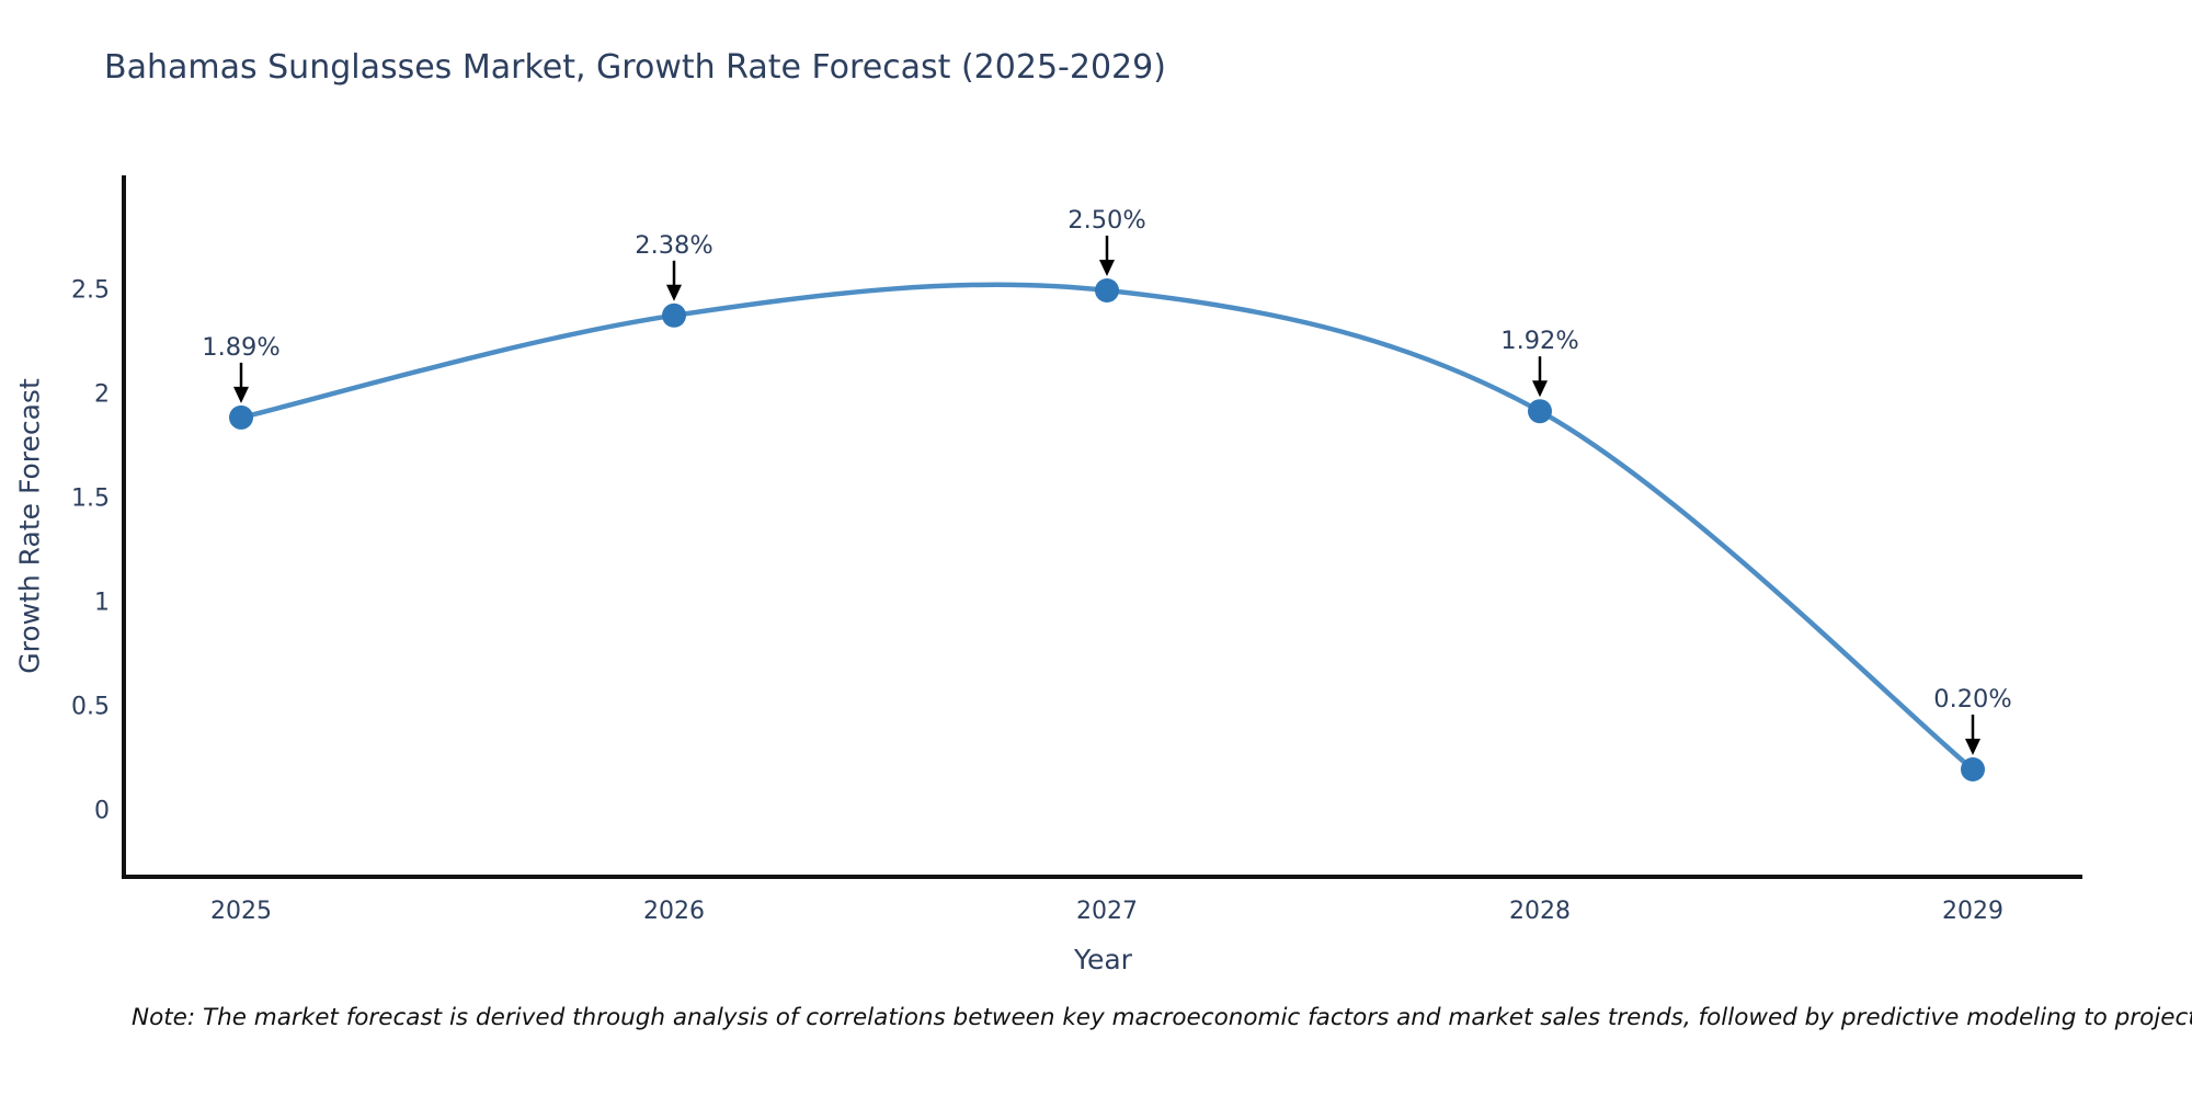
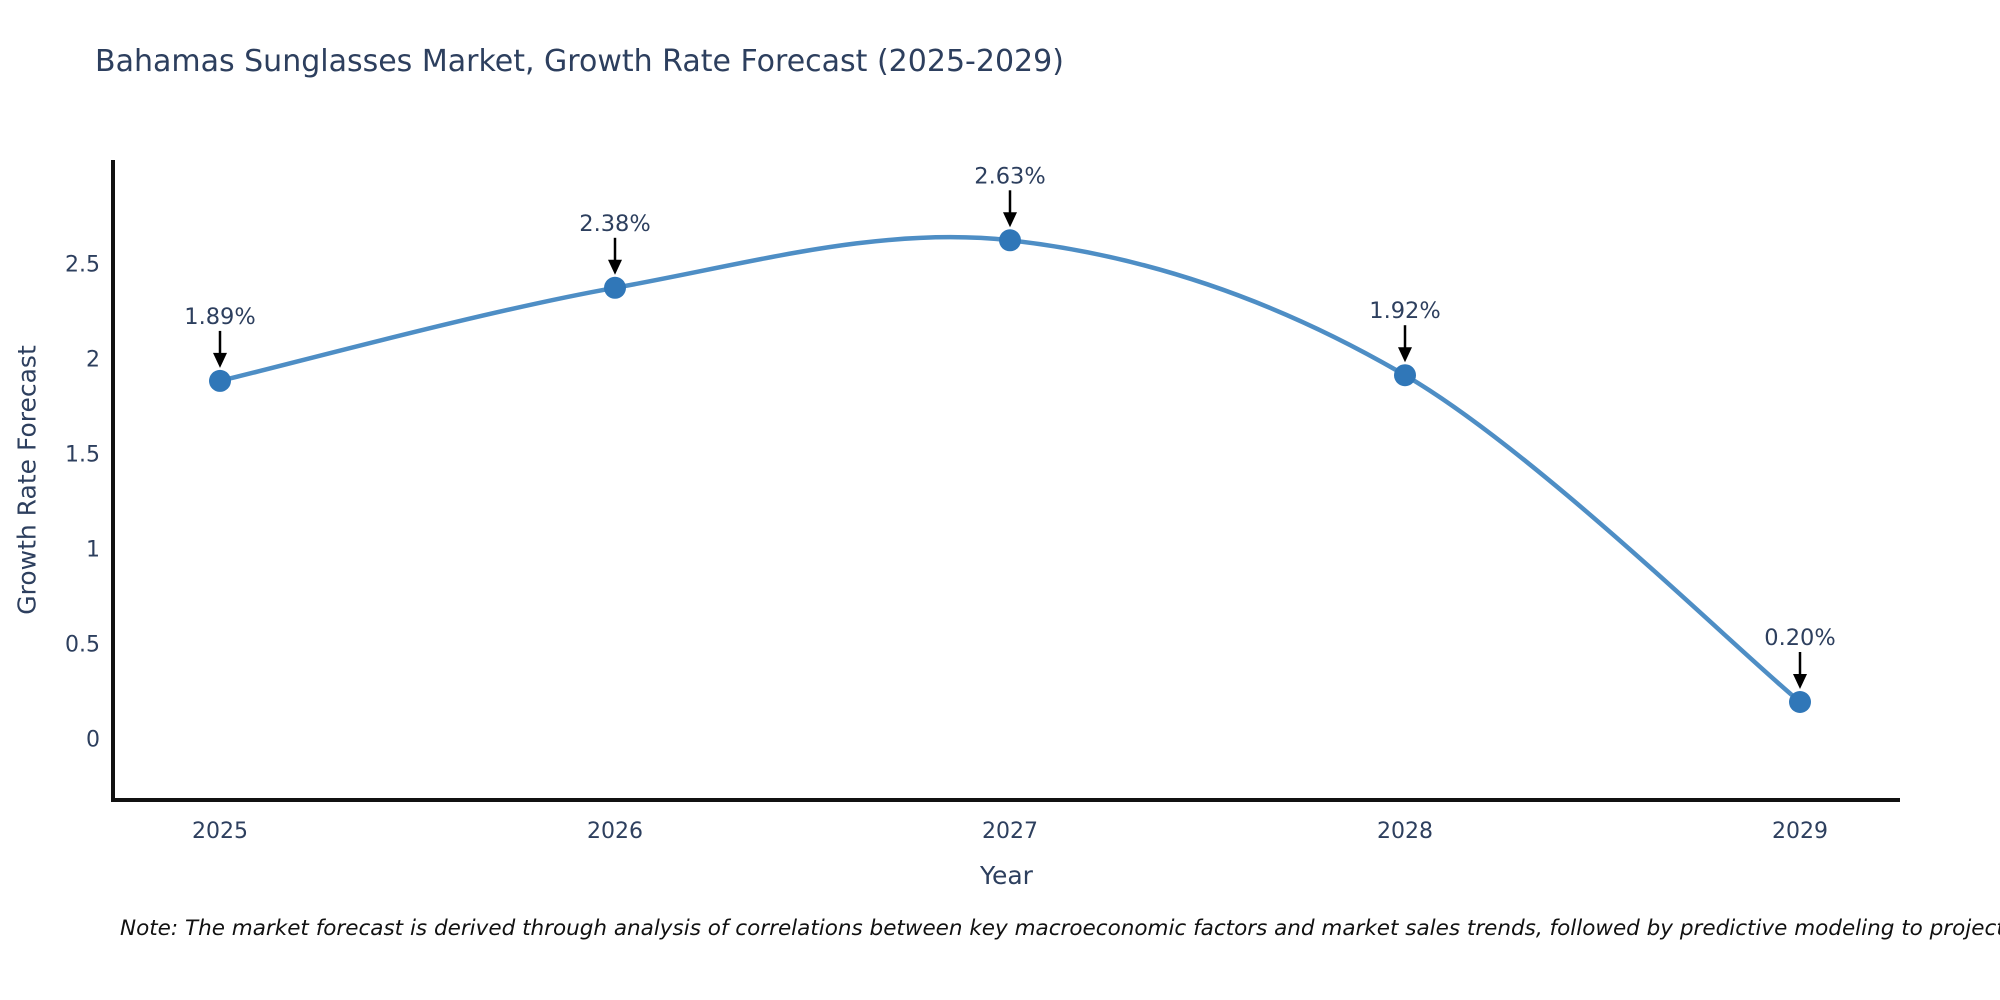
2027: 2.50% -> 2.63%
